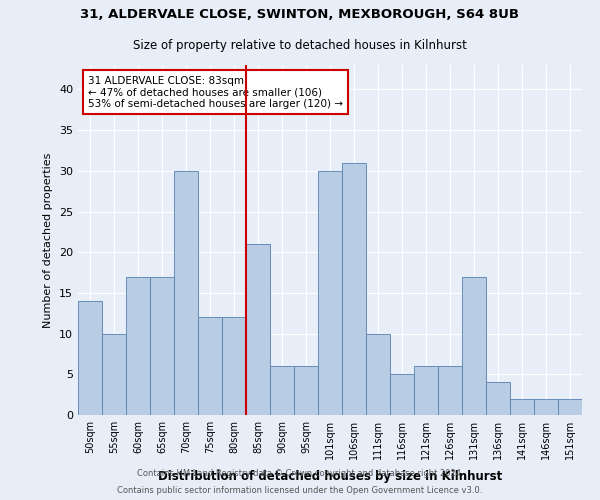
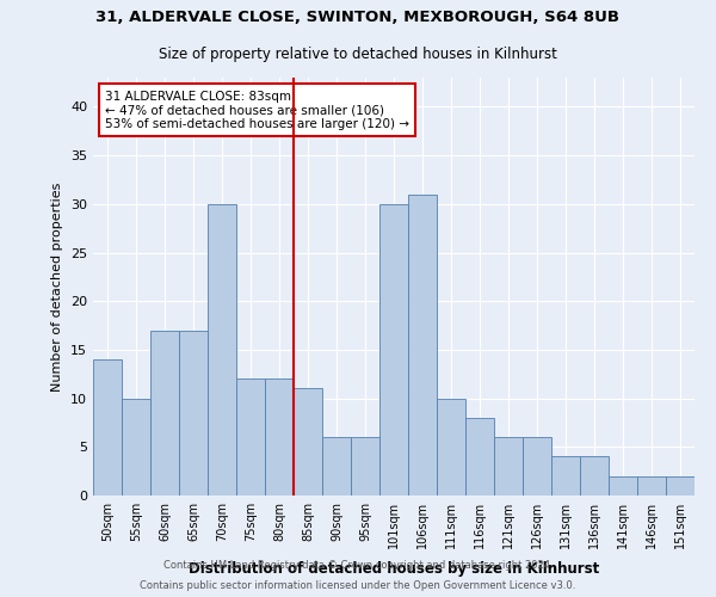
85sqm: 21 -> 11
116sqm: 5 -> 8
131sqm: 17 -> 4
